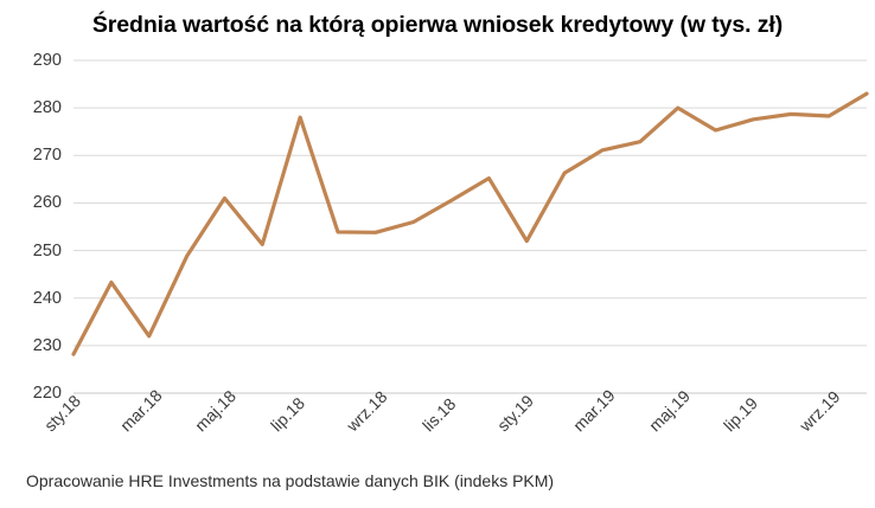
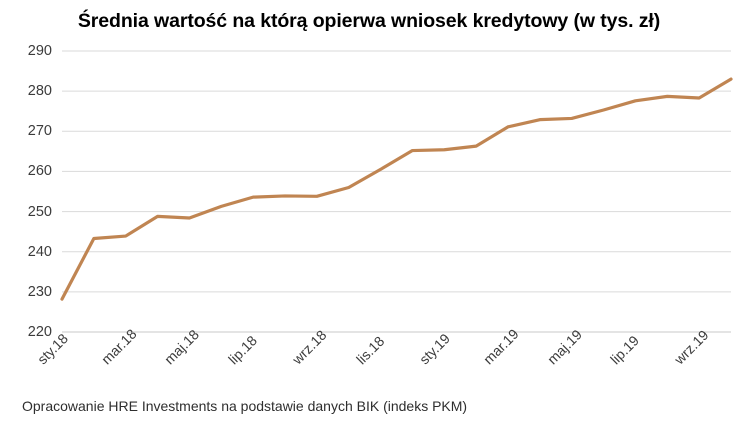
mar.18: 232 -> 244
maj.18: 261 -> 248
lip.18: 278 -> 254
sty.19: 252 -> 265
maj.19: 280 -> 273
